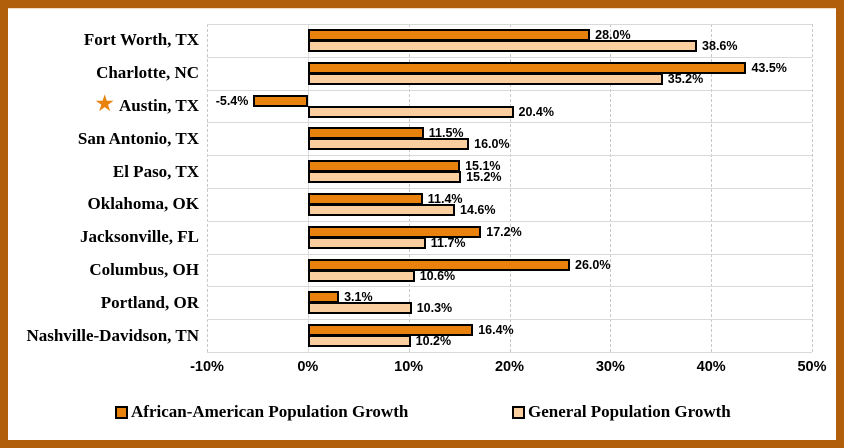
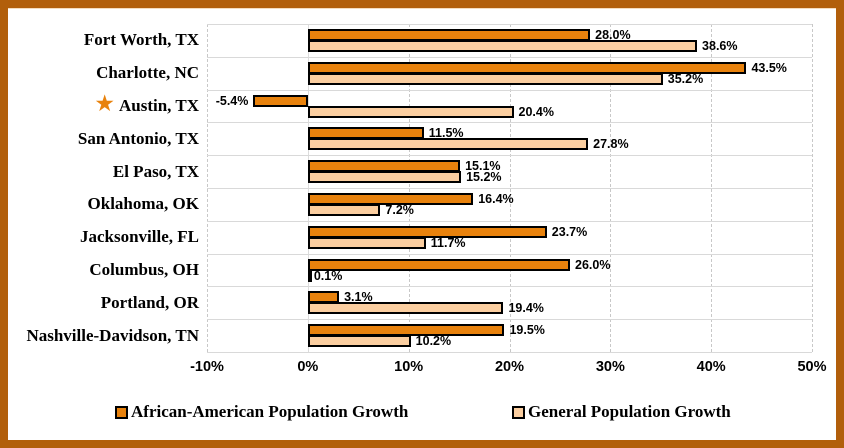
General Population Growth/San Antonio, TX: 16.0% -> 27.8%
African-American Population Growth/Oklahoma, OK: 11.4% -> 16.4%
General Population Growth/Oklahoma, OK: 14.6% -> 7.2%
African-American Population Growth/Jacksonville, FL: 17.2% -> 23.7%
General Population Growth/Columbus, OH: 10.6% -> 0.1%
General Population Growth/Portland, OR: 10.3% -> 19.4%
African-American Population Growth/Nashville-Davidson, TN: 16.4% -> 19.5%
